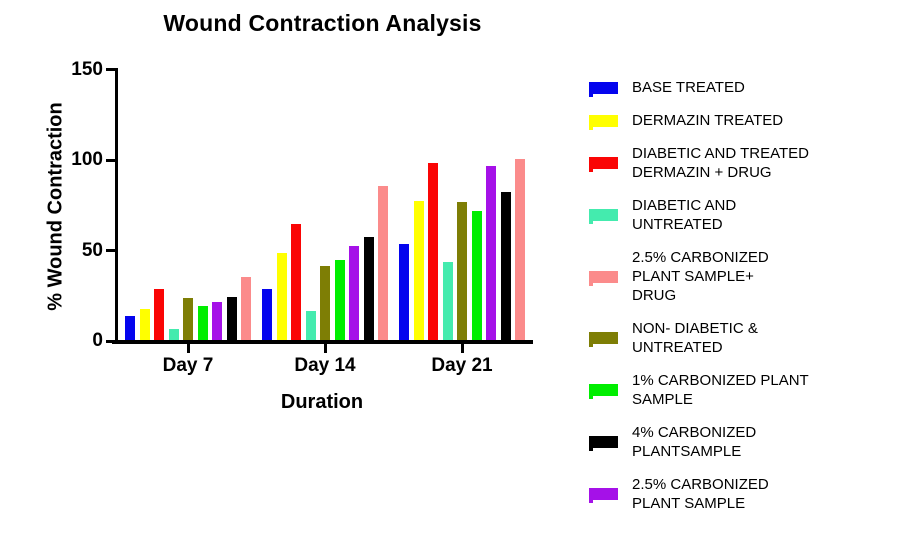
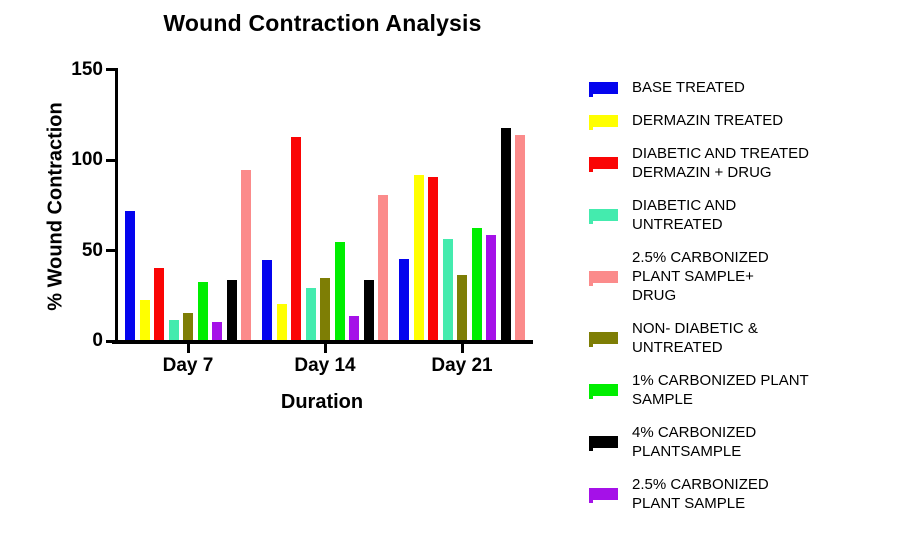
BASE TREATED/Day 7: 13 -> 71
DERMAZIN TREATED/Day 7: 17 -> 22
DIABETIC AND TREATED DERMAZIN + DRUG/Day 7: 28 -> 40
DIABETIC AND UNTREATED/Day 7: 6 -> 11
NON- DIABETIC & UNTREATED/Day 7: 23 -> 15
1% CARBONIZED PLANT SAMPLE/Day 7: 19 -> 32
2.5% CARBONIZED PLANT SAMPLE/Day 7: 21 -> 10
4% CARBONIZED PLANTSAMPLE/Day 7: 24 -> 33
2.5% CARBONIZED PLANT SAMPLE+ DRUG/Day 7: 35 -> 94
BASE TREATED/Day 14: 28 -> 44
DERMAZIN TREATED/Day 14: 48 -> 20
DIABETIC AND TREATED DERMAZIN + DRUG/Day 14: 64 -> 112
DIABETIC AND UNTREATED/Day 14: 16 -> 29
NON- DIABETIC & UNTREATED/Day 14: 41 -> 34
1% CARBONIZED PLANT SAMPLE/Day 14: 44 -> 54
2.5% CARBONIZED PLANT SAMPLE/Day 14: 52 -> 13
4% CARBONIZED PLANTSAMPLE/Day 14: 57 -> 33
2.5% CARBONIZED PLANT SAMPLE+ DRUG/Day 14: 85 -> 80
BASE TREATED/Day 21: 53 -> 45
DERMAZIN TREATED/Day 21: 77 -> 91
DIABETIC AND TREATED DERMAZIN + DRUG/Day 21: 98 -> 90
DIABETIC AND UNTREATED/Day 21: 43 -> 56
NON- DIABETIC & UNTREATED/Day 21: 76 -> 36
1% CARBONIZED PLANT SAMPLE/Day 21: 71 -> 62
2.5% CARBONIZED PLANT SAMPLE/Day 21: 96 -> 58
4% CARBONIZED PLANTSAMPLE/Day 21: 82 -> 117
2.5% CARBONIZED PLANT SAMPLE+ DRUG/Day 21: 100 -> 113
